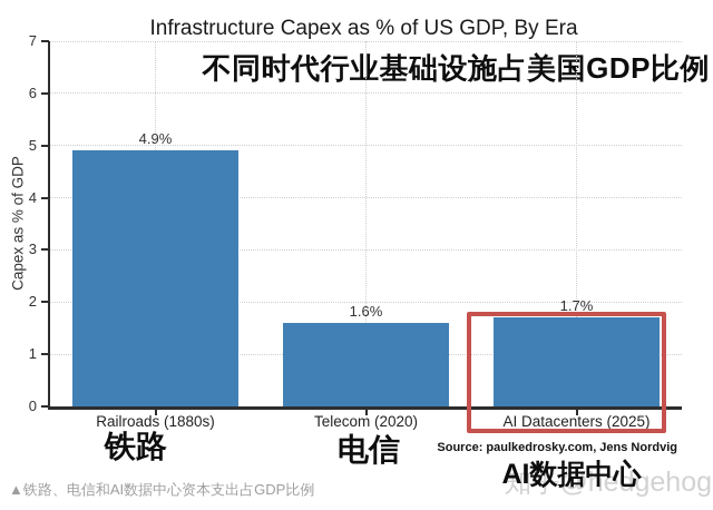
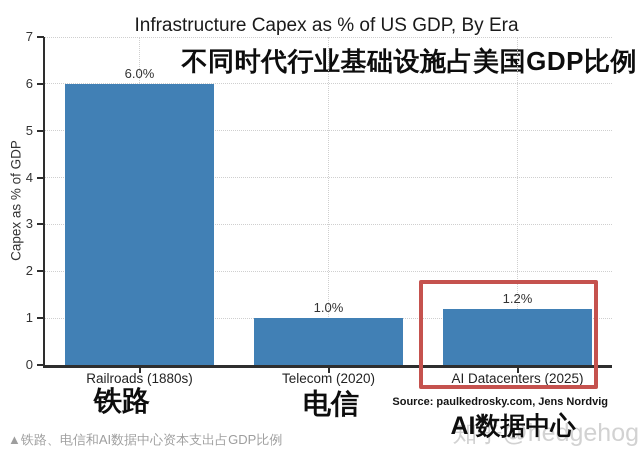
Railroads (1880s): 4.9% -> 6.0%
Telecom (2020): 1.6% -> 1.0%
AI Datacenters (2025): 1.7% -> 1.2%
